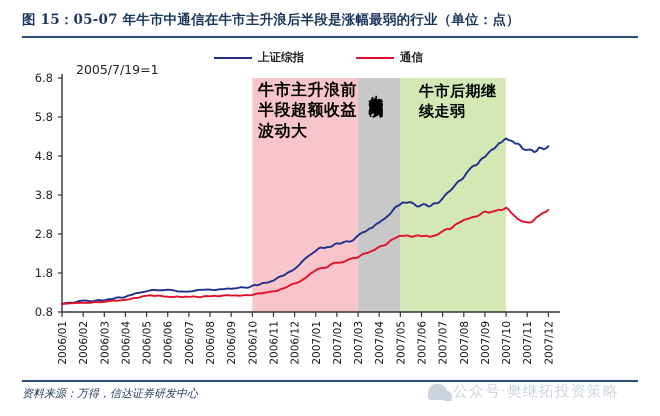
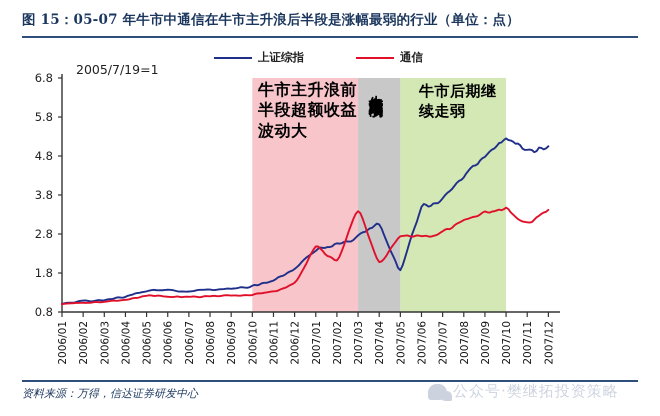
通信/2007/01: 1.9 -> 2.5
通信/2007/03: 2.2 -> 3.5
通信/2007/04: 2.5 -> 2.0
上证综指/2007/05: 3.6 -> 1.8
